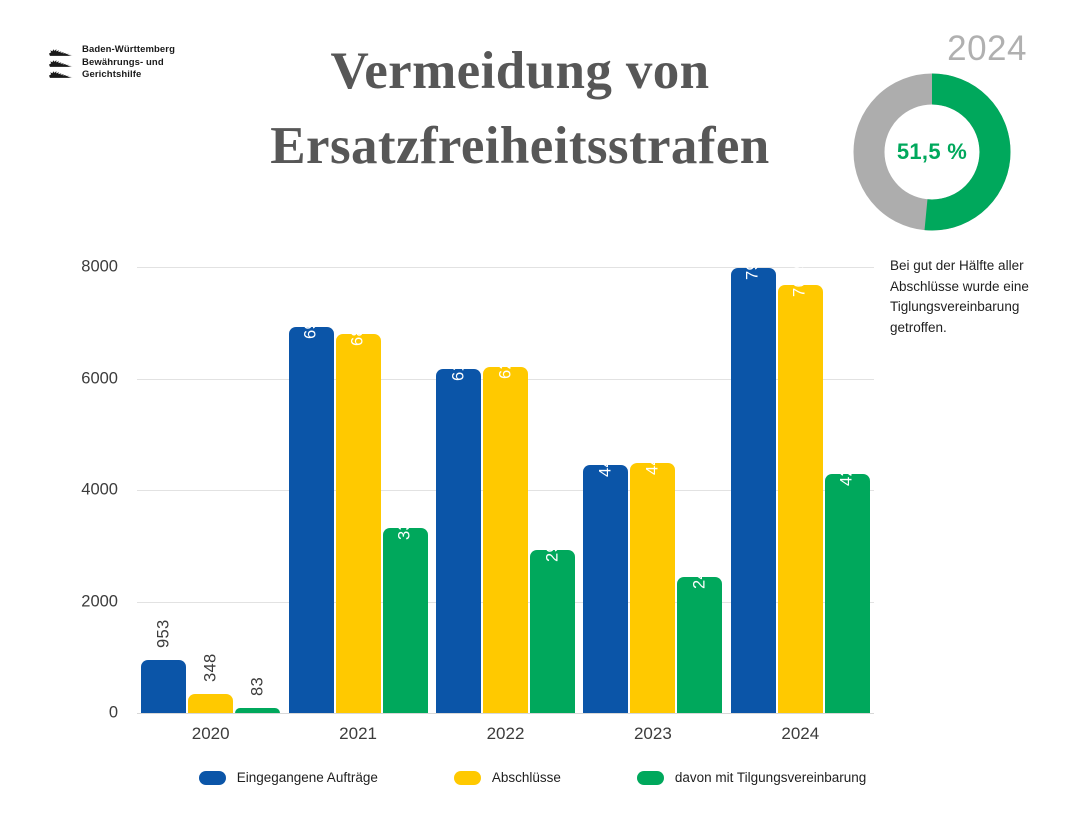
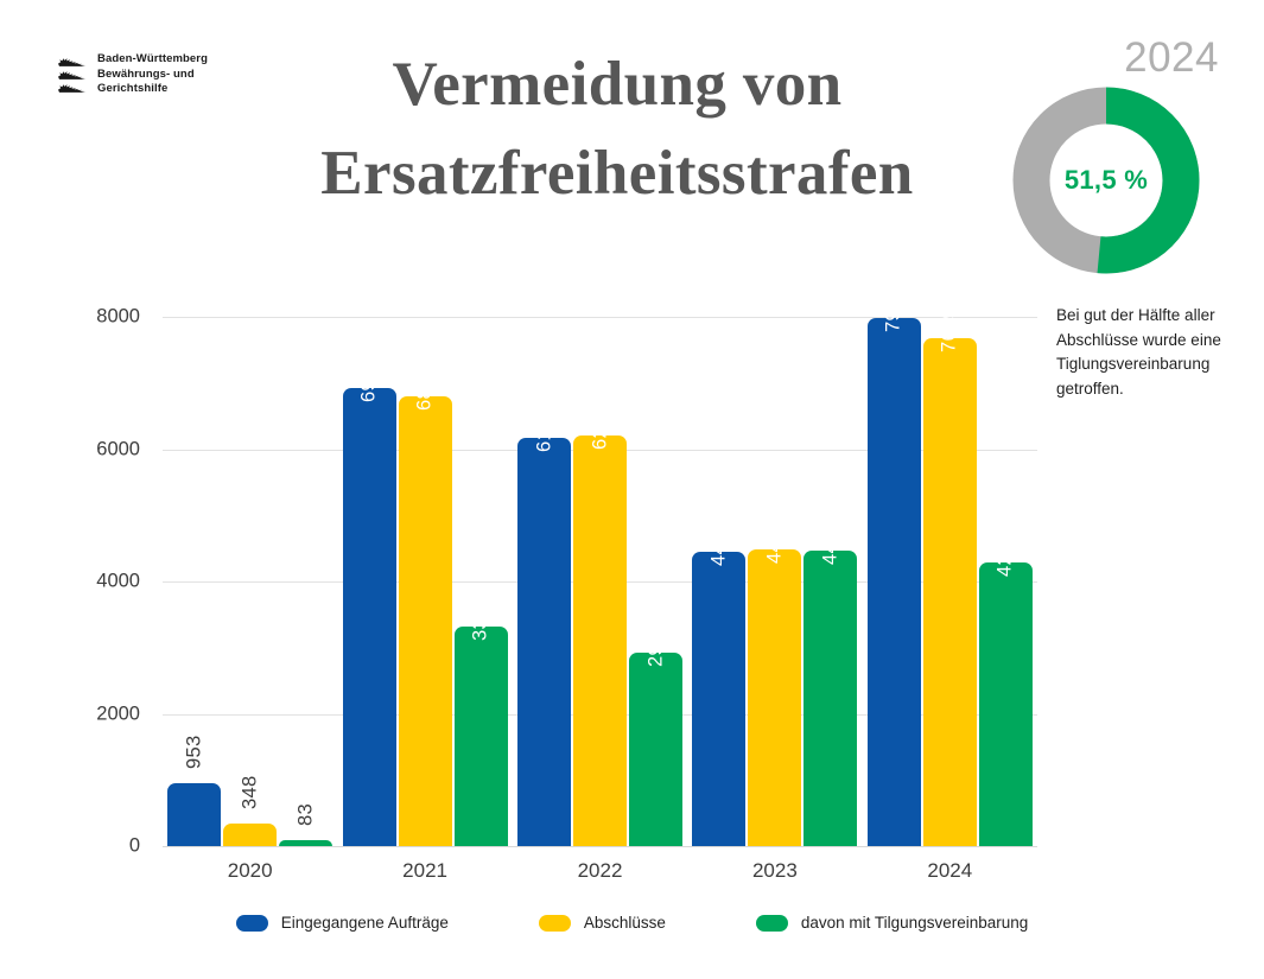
davon mit Tilgungsvereinbarung/2023: 2432 -> 4459
